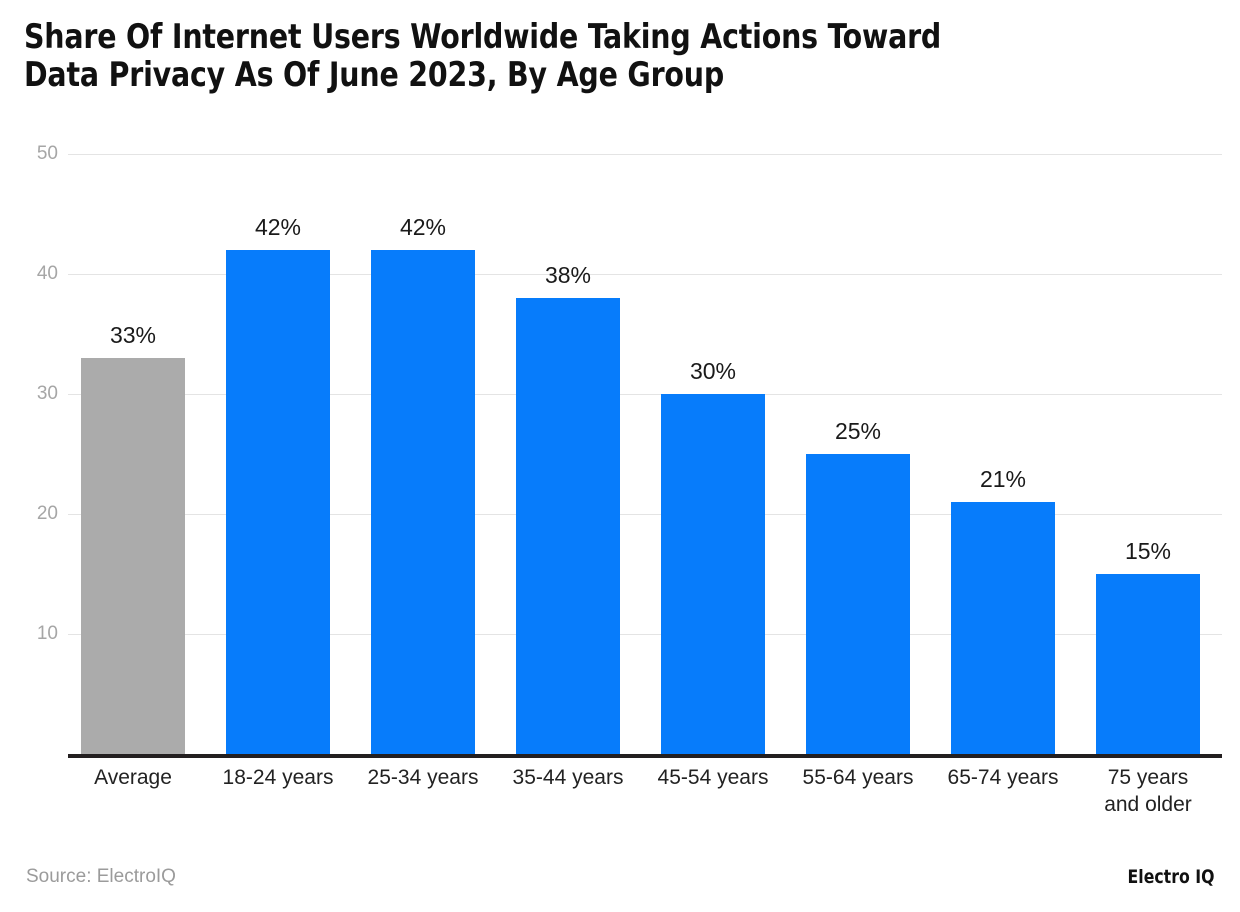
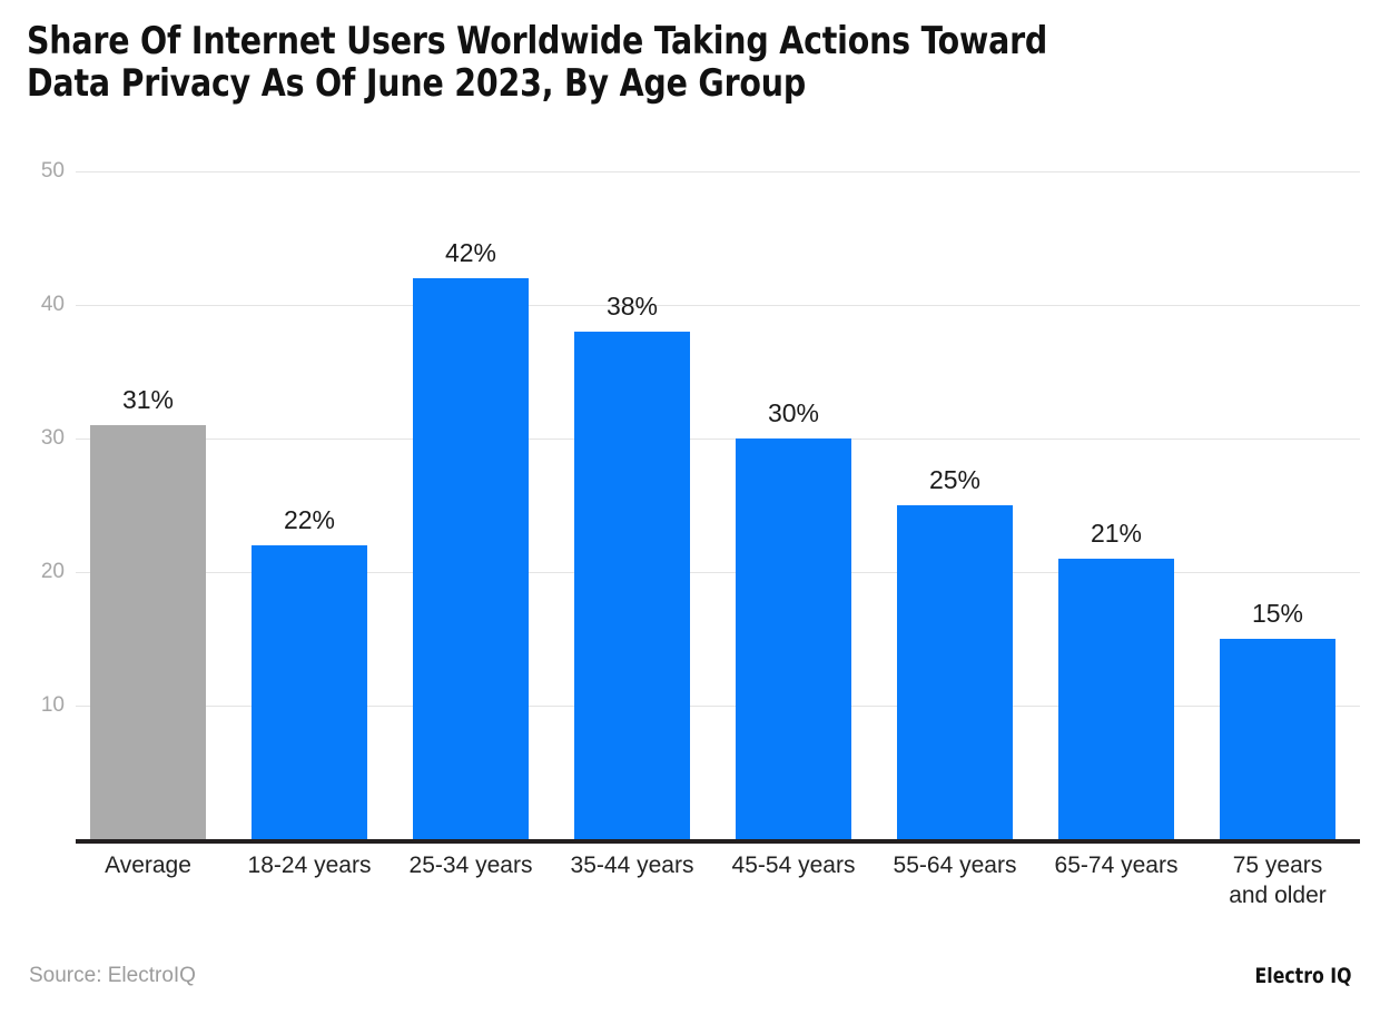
Average: 33% -> 31%
18-24 years: 42% -> 22%
